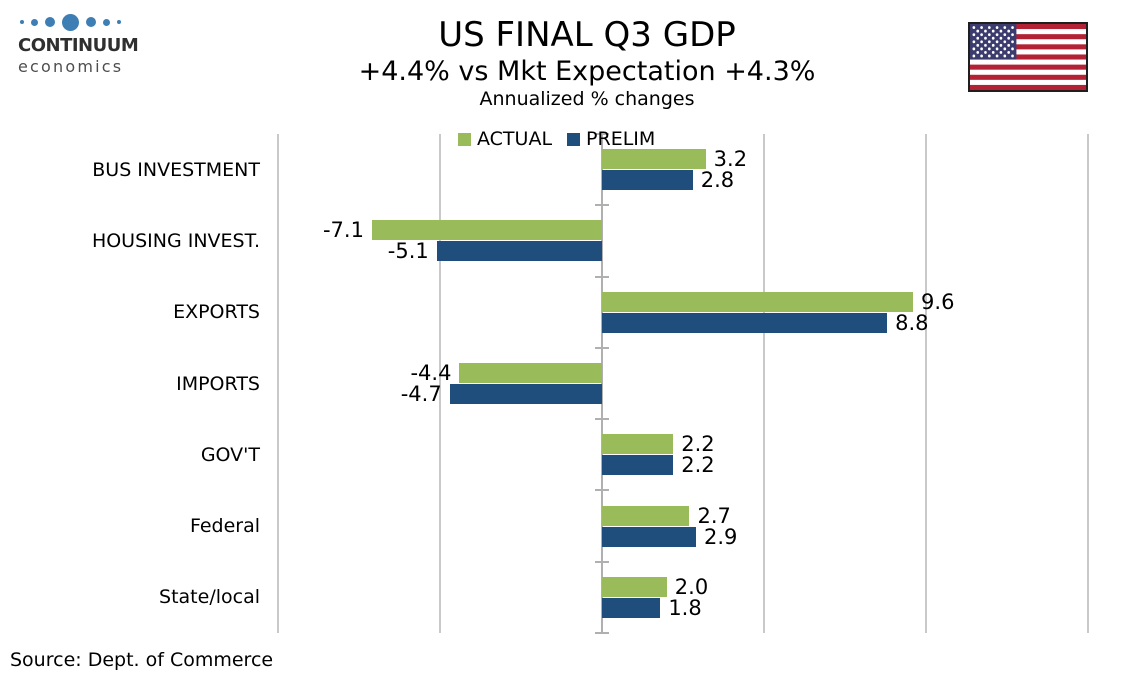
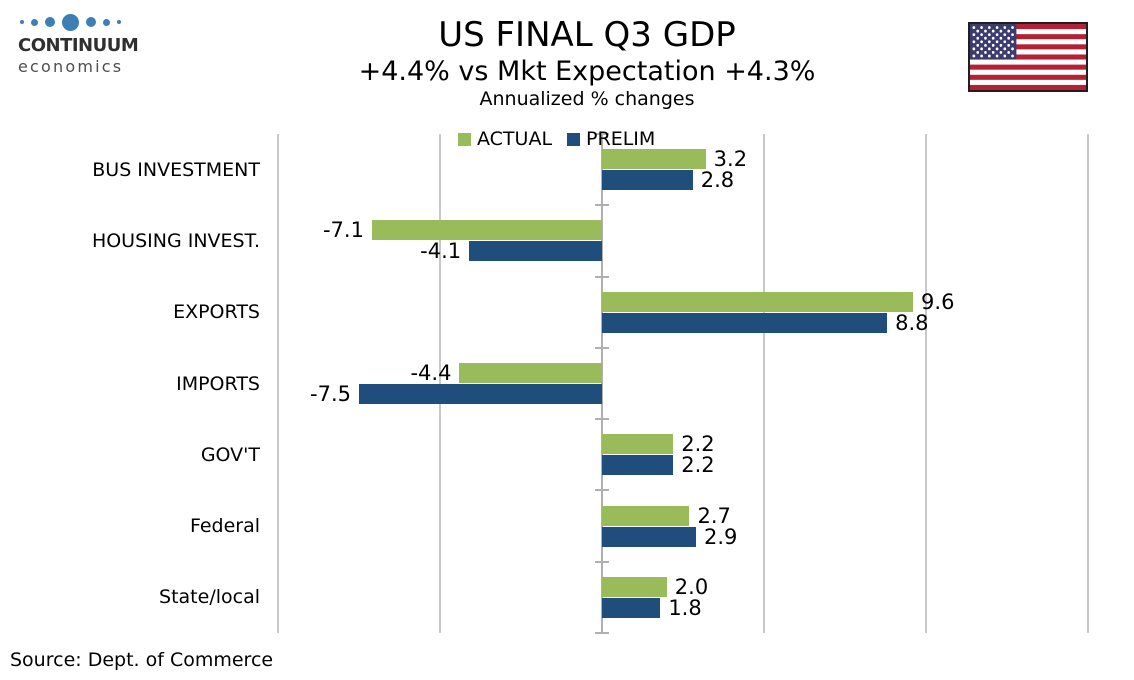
PRELIM/HOUSING INVEST.: -5.1 -> -4.1
PRELIM/IMPORTS: -4.7 -> -7.5
